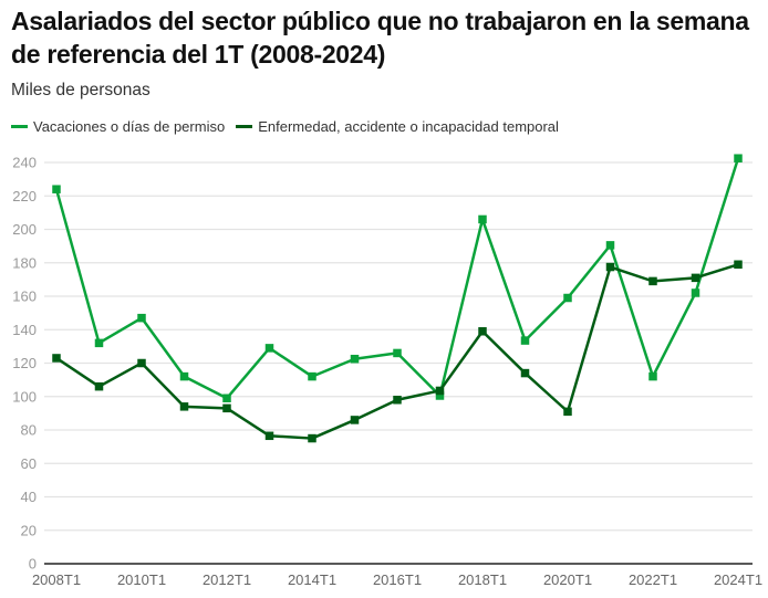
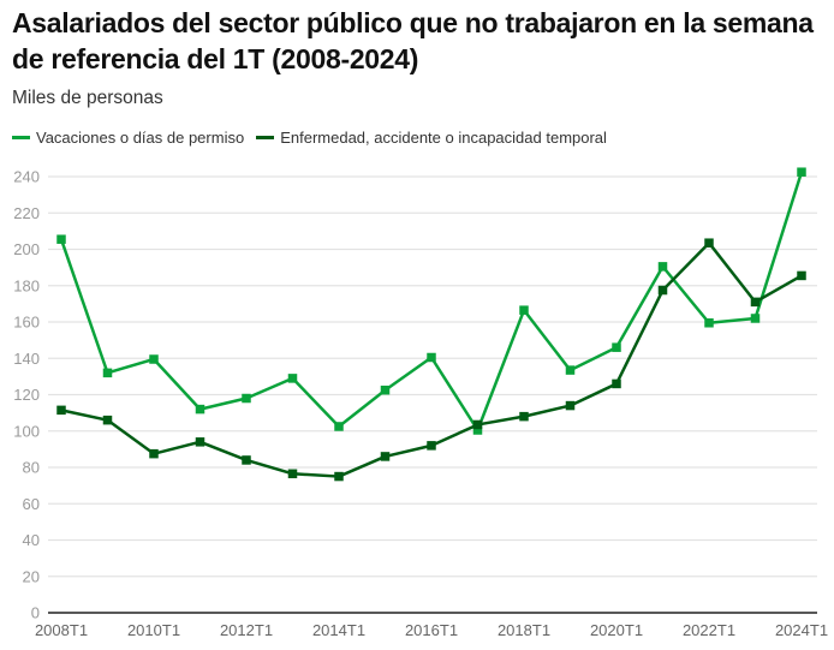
Vacaciones o días de permiso/2008T1: 224 -> 206
Enfermedad, accidente o incapacidad temporal/2008T1: 123 -> 112
Vacaciones o días de permiso/2010T1: 147 -> 140
Enfermedad, accidente o incapacidad temporal/2010T1: 120 -> 88
Vacaciones o días de permiso/2012T1: 99 -> 118
Enfermedad, accidente o incapacidad temporal/2012T1: 93 -> 84
Vacaciones o días de permiso/2014T1: 112 -> 102
Vacaciones o días de permiso/2016T1: 126 -> 140
Enfermedad, accidente o incapacidad temporal/2016T1: 98 -> 92
Vacaciones o días de permiso/2018T1: 206 -> 166
Enfermedad, accidente o incapacidad temporal/2018T1: 139 -> 108
Vacaciones o días de permiso/2020T1: 159 -> 146
Enfermedad, accidente o incapacidad temporal/2020T1: 91 -> 126
Vacaciones o días de permiso/2022T1: 112 -> 160
Enfermedad, accidente o incapacidad temporal/2022T1: 169 -> 204
Enfermedad, accidente o incapacidad temporal/2024T1: 179 -> 186
